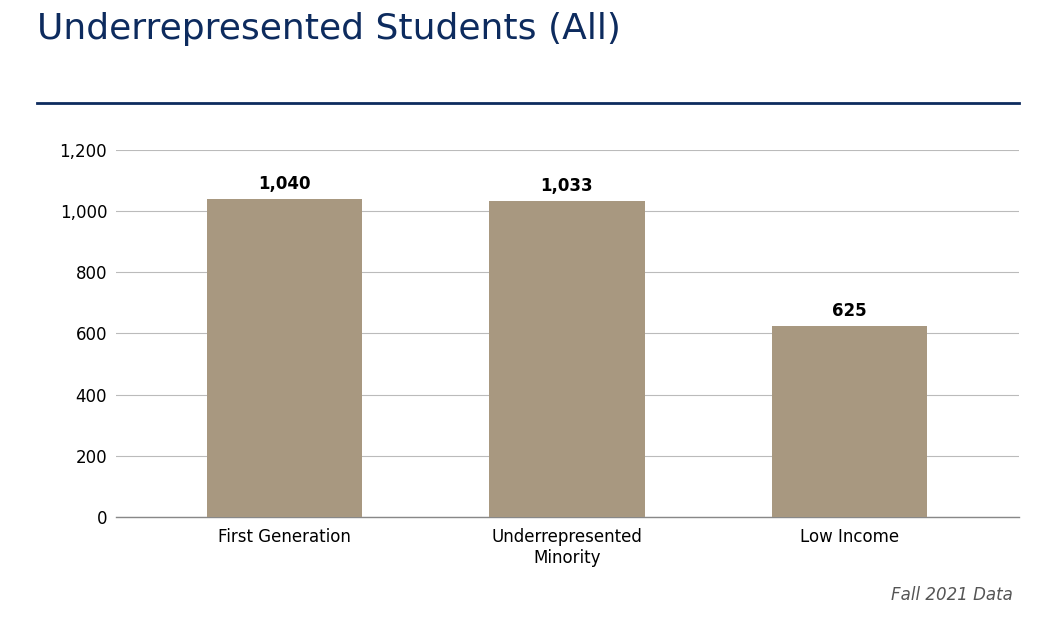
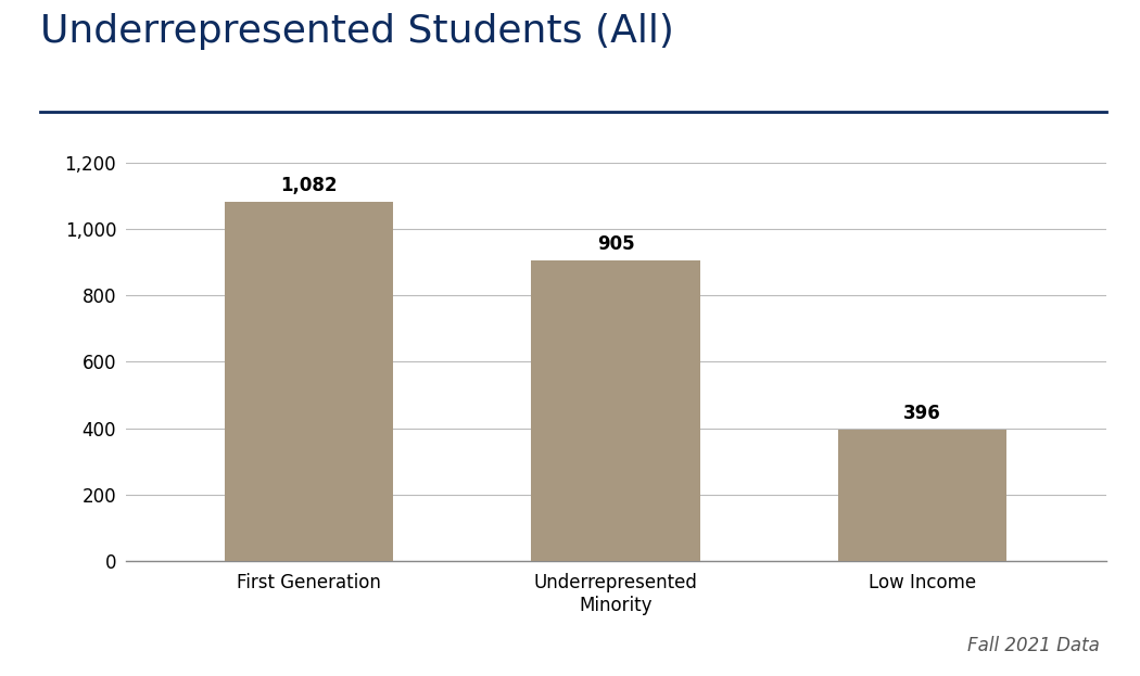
First Generation: 1,040 -> 1,082
Underrepresented Minority: 1,033 -> 905
Low Income: 625 -> 396
